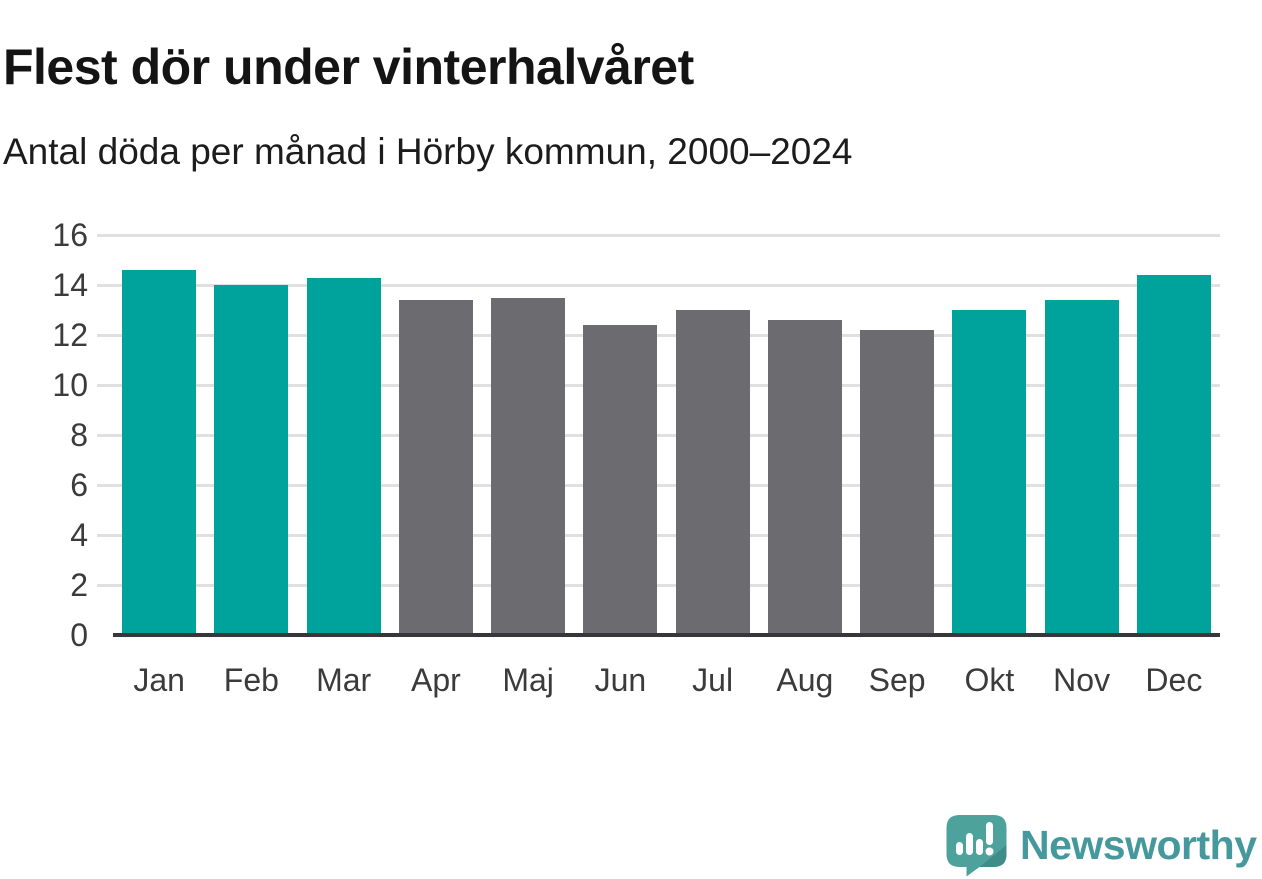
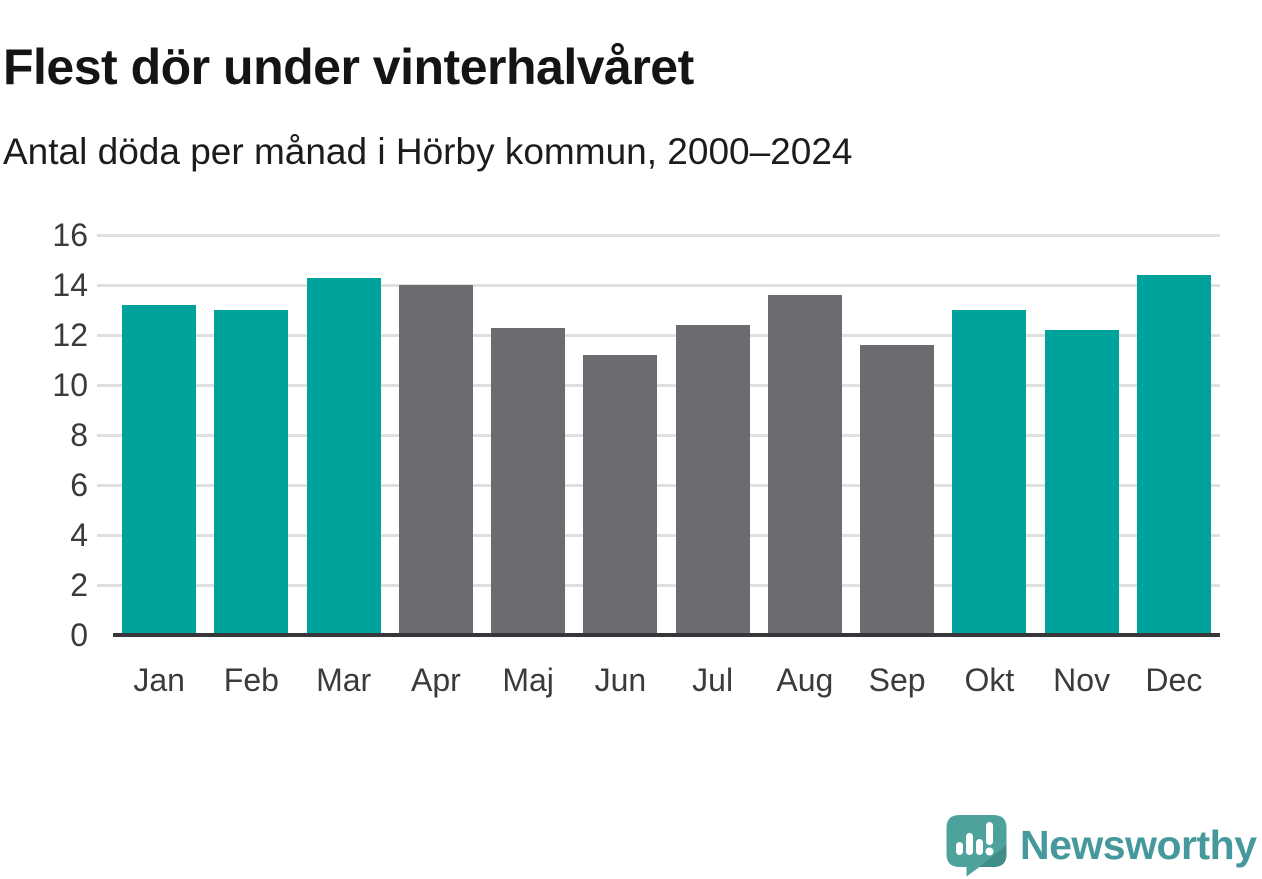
Jan: 14.6 -> 13.2
Feb: 14.0 -> 13.0
Apr: 13.4 -> 14.0
Maj: 13.5 -> 12.3
Jun: 12.4 -> 11.2
Jul: 13.0 -> 12.4
Aug: 12.6 -> 13.6
Sep: 12.2 -> 11.6
Nov: 13.4 -> 12.2
